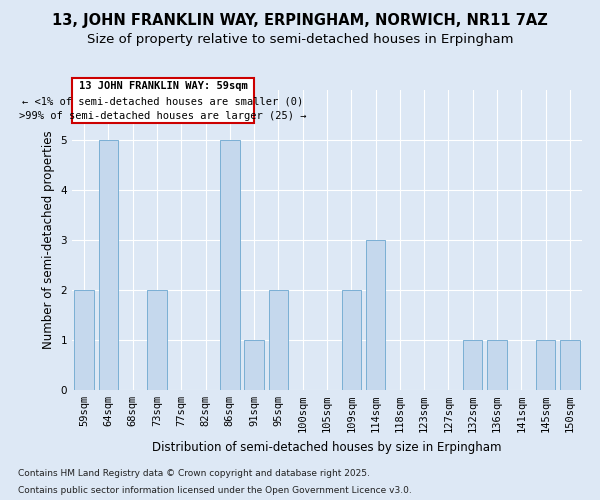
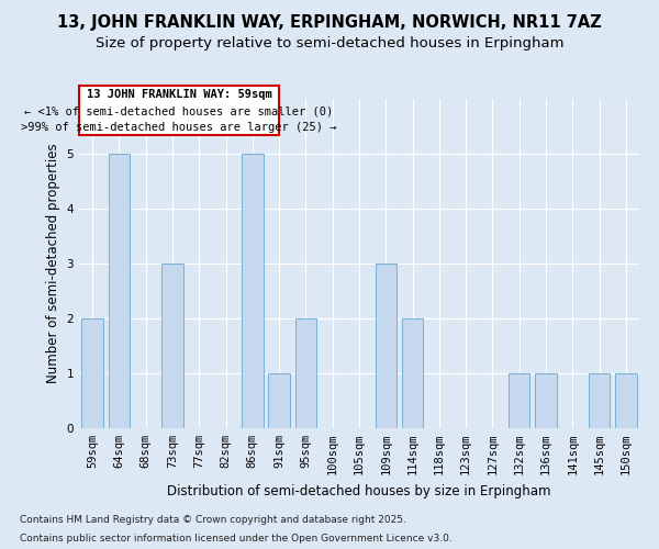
73sqm: 2 -> 3
109sqm: 2 -> 3
114sqm: 3 -> 2
